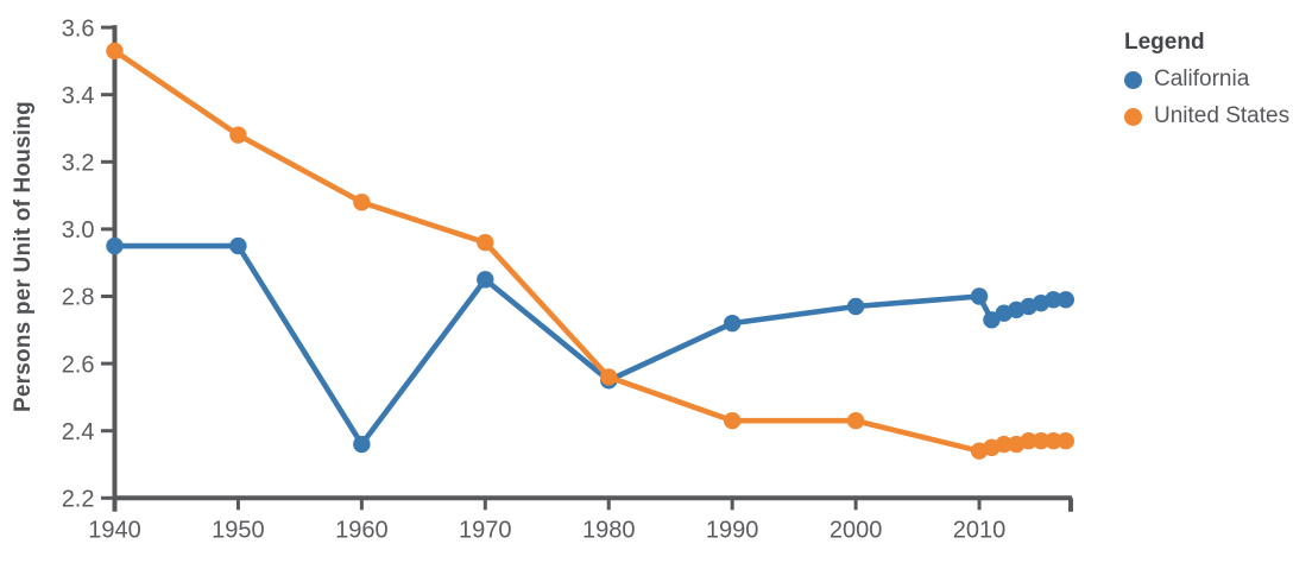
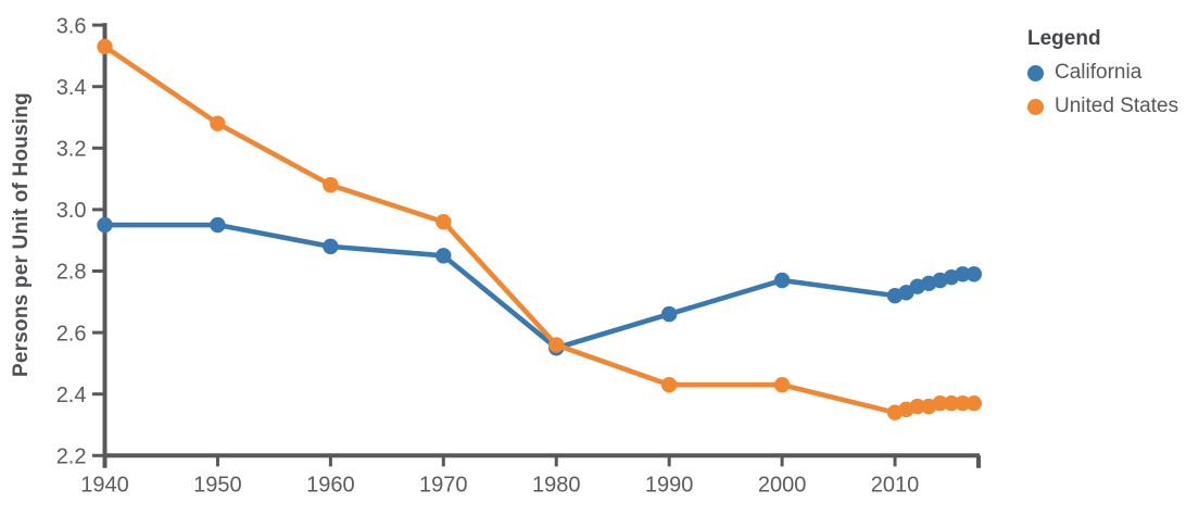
California/1960: 2.36 -> 2.88
California/1990: 2.72 -> 2.66
California/2010: 2.80 -> 2.72
